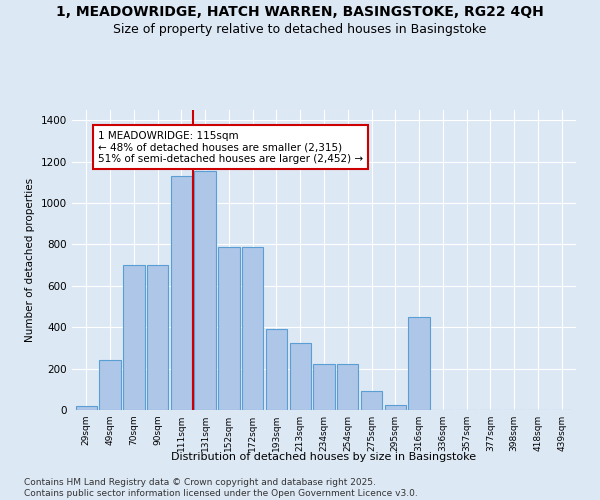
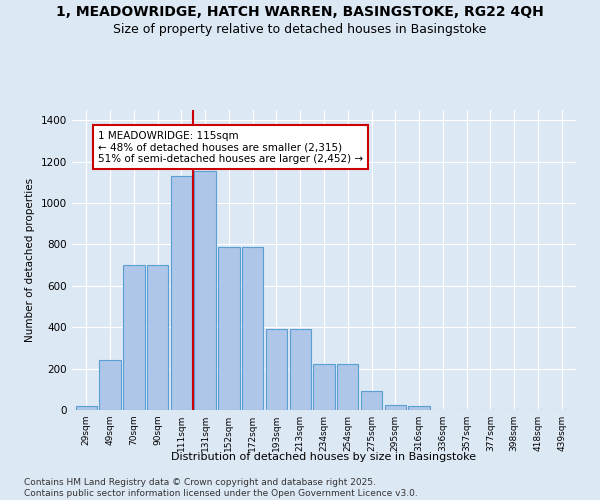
213sqm: 325 -> 390
316sqm: 450 -> 20
